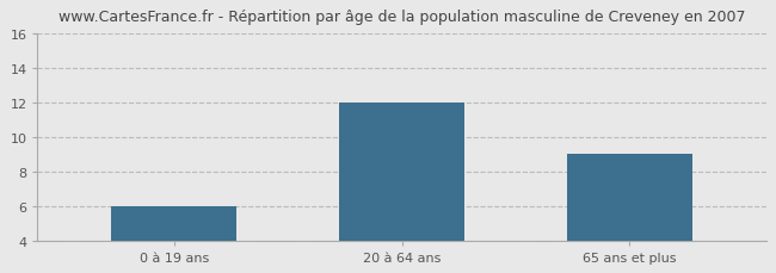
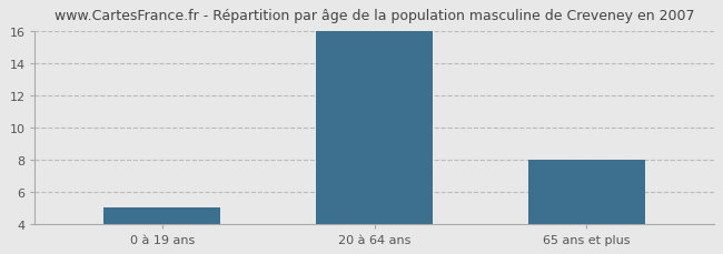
0 à 19 ans: 6 -> 5
20 à 64 ans: 12 -> 16
65 ans et plus: 9 -> 8
